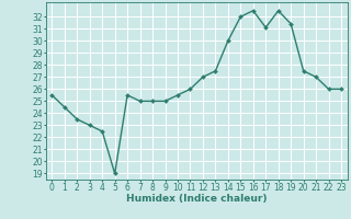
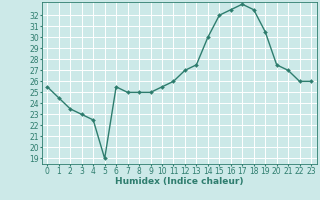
17: 31.1 -> 33.0
19: 31.4 -> 30.5
